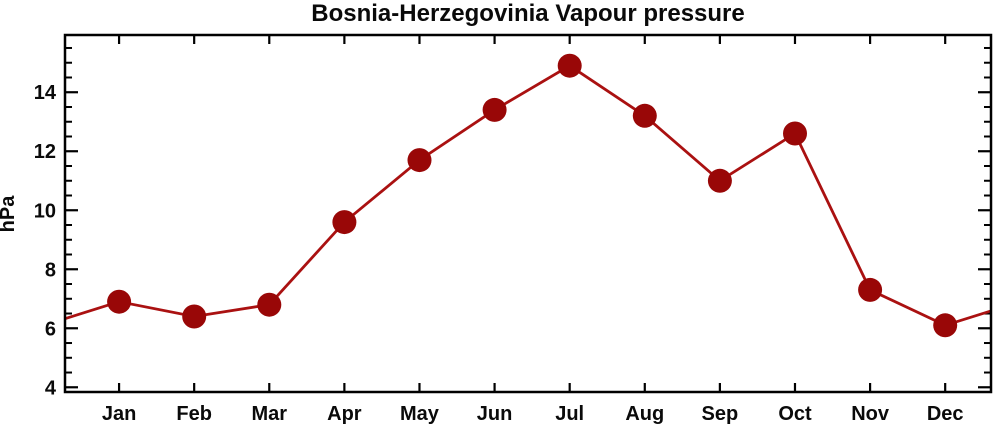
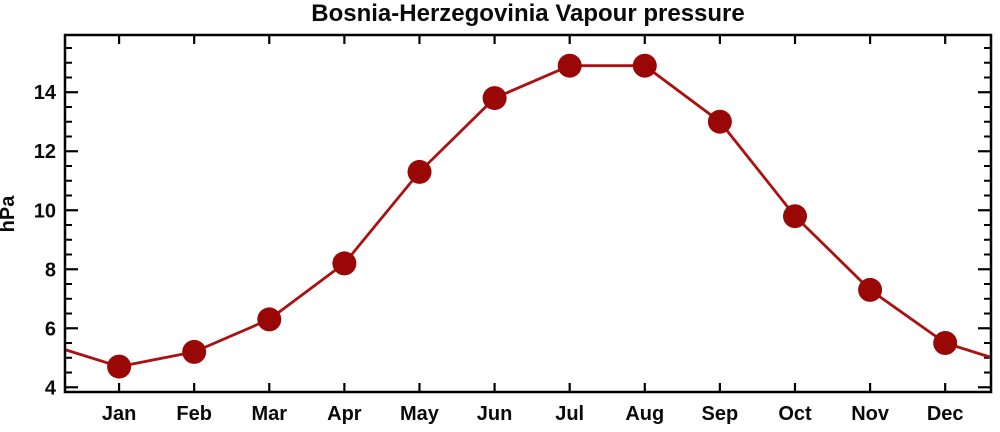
Jan: 6.9 -> 4.7
Feb: 6.4 -> 5.2
Mar: 6.8 -> 6.3
Apr: 9.6 -> 8.2
May: 11.7 -> 11.3
Jun: 13.4 -> 13.8
Aug: 13.2 -> 14.9
Sep: 11.0 -> 13.0
Oct: 12.6 -> 9.8
Dec: 6.1 -> 5.5
